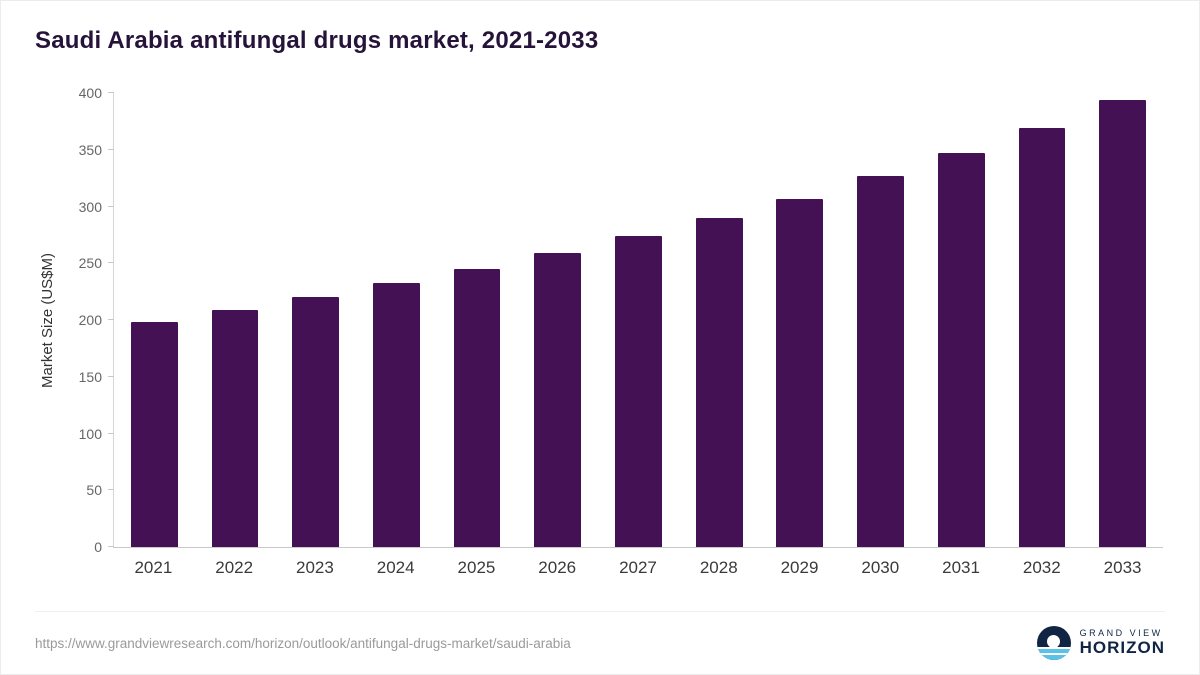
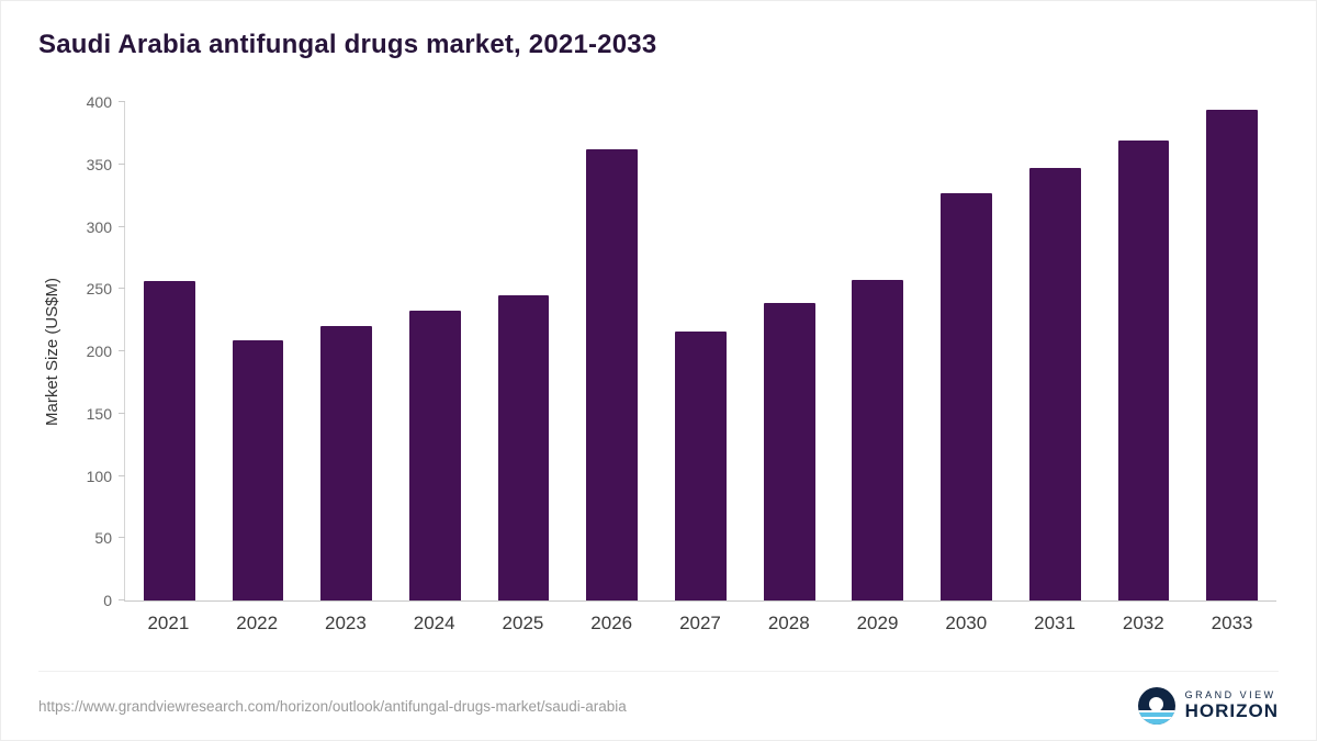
2021: 198 -> 256
2026: 259 -> 362
2027: 274 -> 216
2028: 290 -> 239
2029: 307 -> 257
